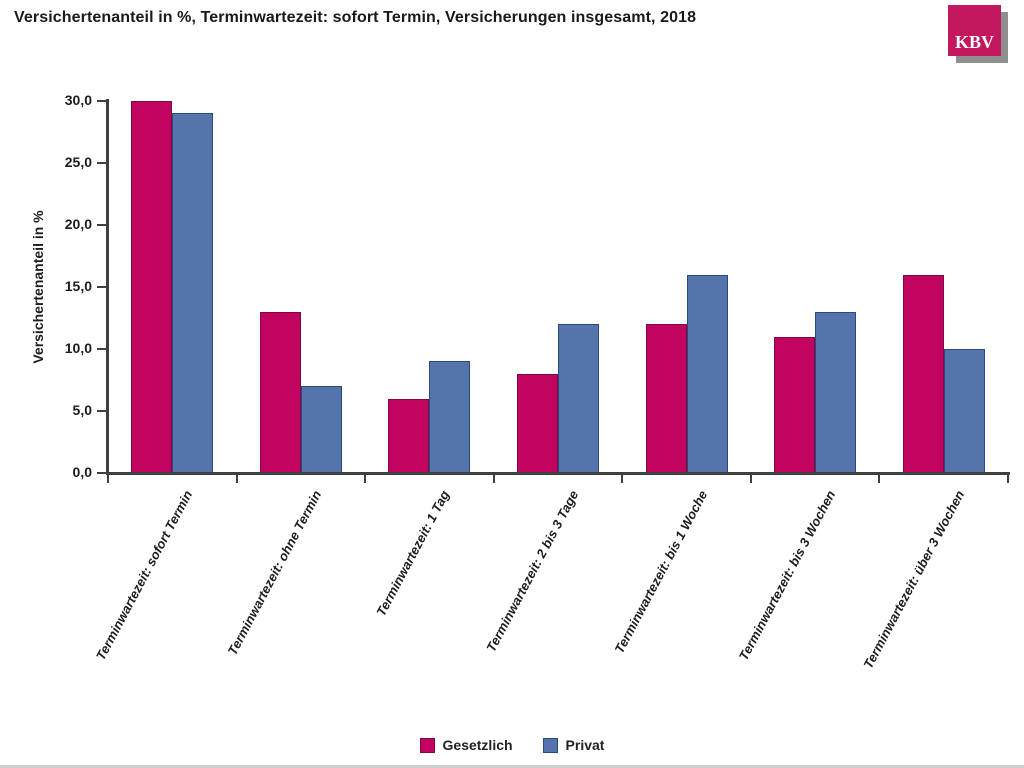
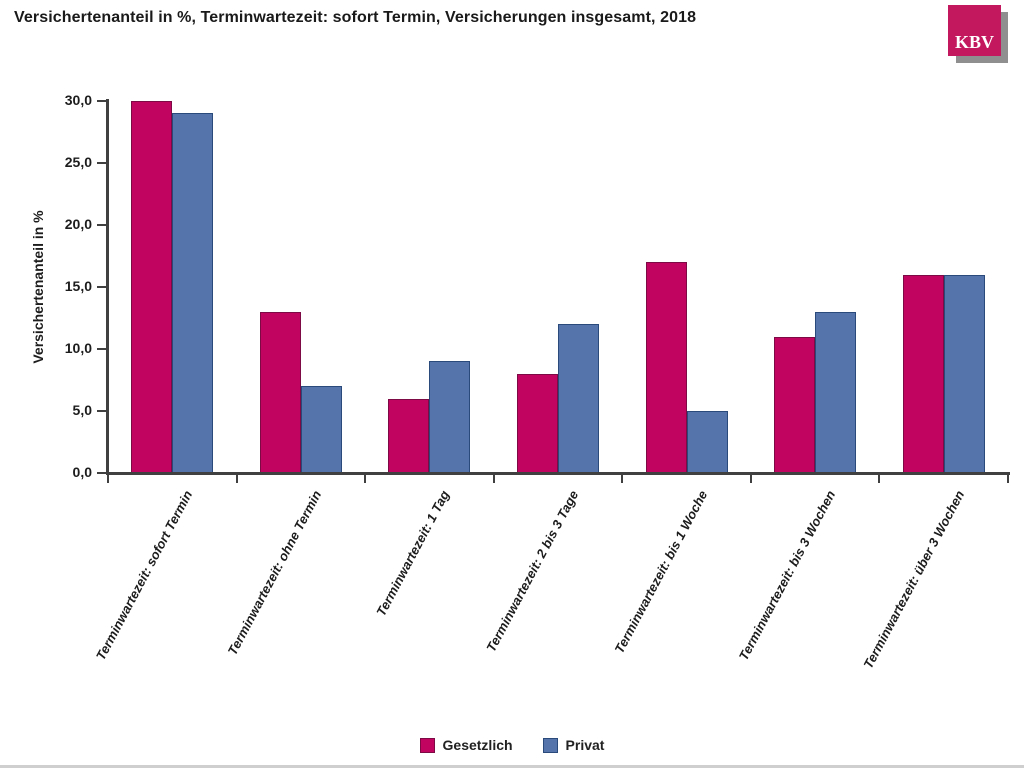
Gesetzlich/Terminwartezeit: bis 1 Woche: 12 -> 17
Privat/Terminwartezeit: bis 1 Woche: 16 -> 5
Privat/Terminwartezeit: über 3 Wochen: 10 -> 16
